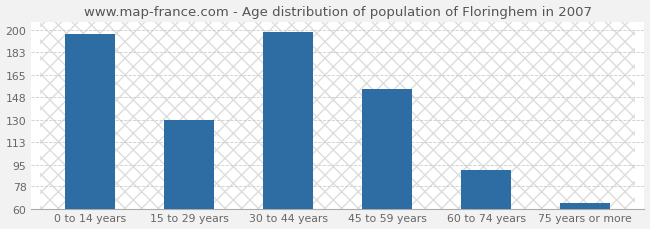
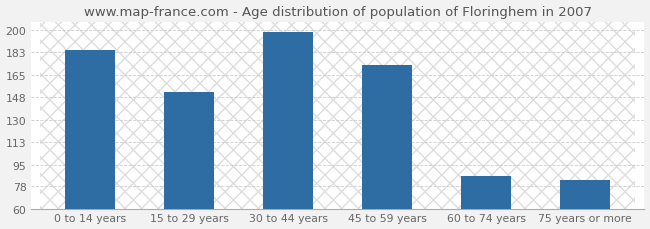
0 to 14 years: 197 -> 185
15 to 29 years: 130 -> 152
45 to 59 years: 154 -> 173
60 to 74 years: 91 -> 86
75 years or more: 65 -> 83
